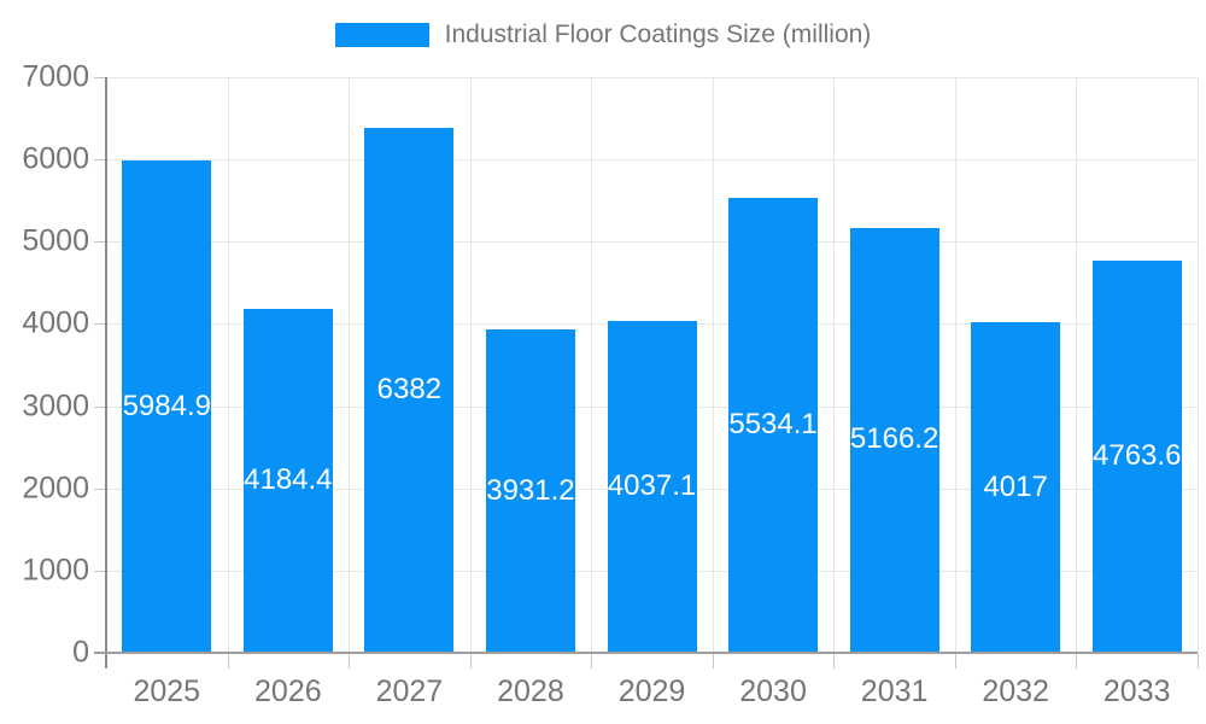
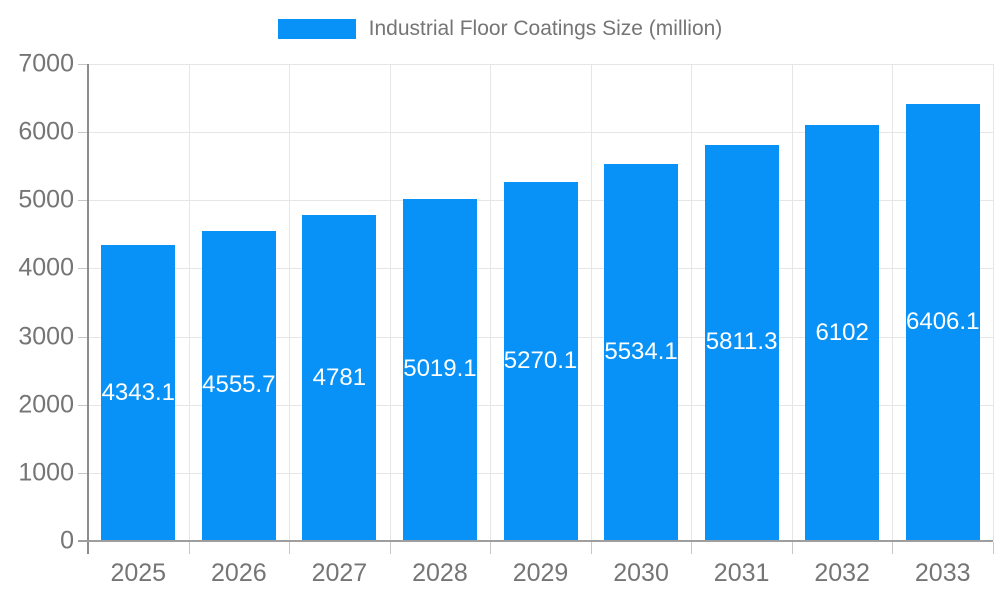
2025: 5984.9 -> 4343.1
2026: 4184.4 -> 4555.7
2027: 6382 -> 4781
2028: 3931.2 -> 5019.1
2029: 4037.1 -> 5270.1
2031: 5166.2 -> 5811.3
2032: 4017 -> 6102
2033: 4763.6 -> 6406.1
